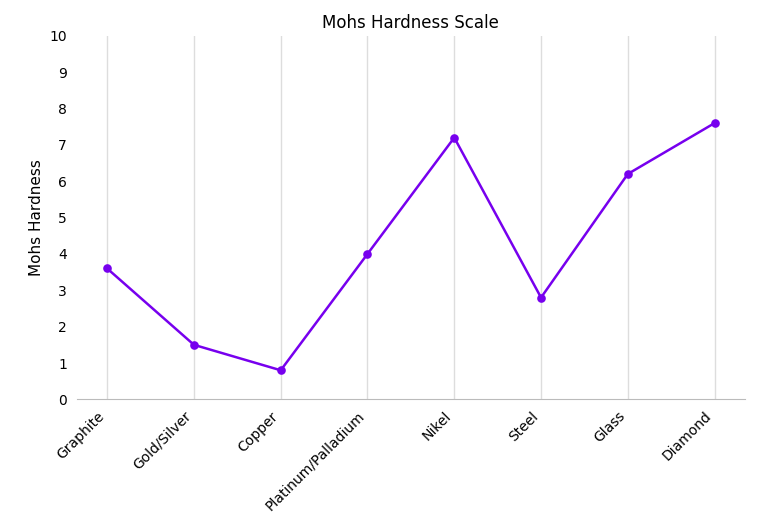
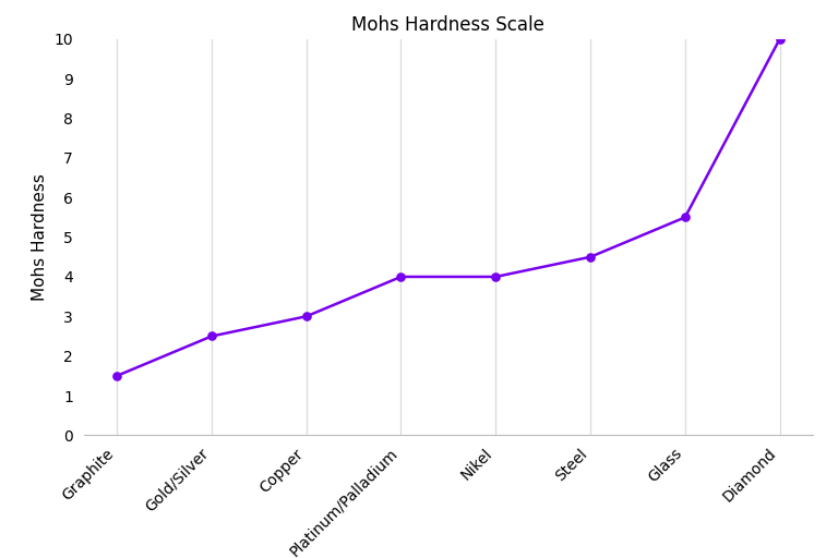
Graphite: 3.6 -> 1.5
Gold/Silver: 1.5 -> 2.5
Copper: 0.8 -> 3.0
Nikel: 7.2 -> 4.0
Steel: 2.8 -> 4.5
Glass: 6.2 -> 5.5
Diamond: 7.6 -> 10.0
